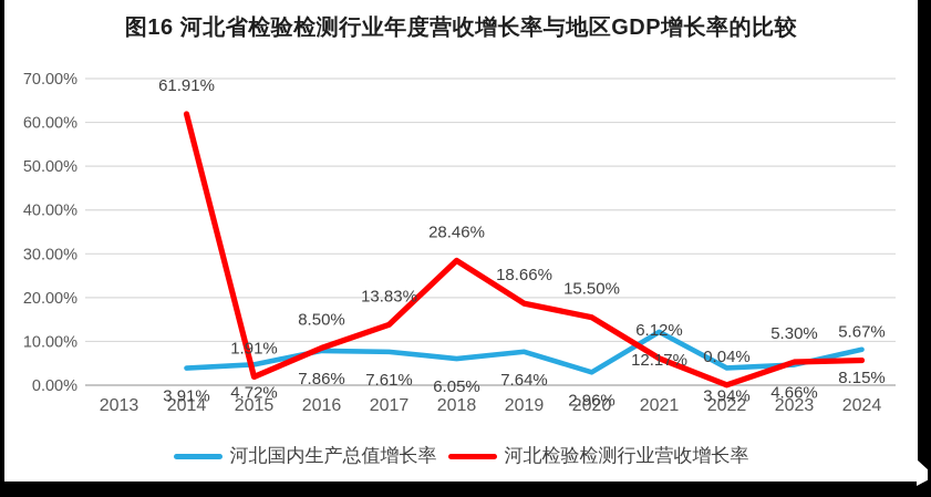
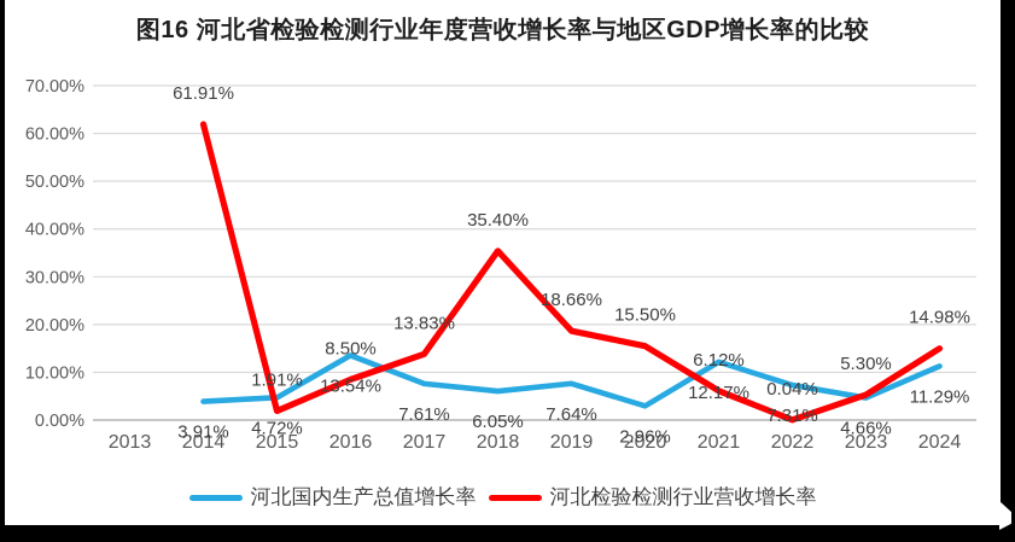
河北国内生产总值增长率/2016: 7.86% -> 13.54%
河北检验检测行业营收增长率/2018: 28.46% -> 35.40%
河北国内生产总值增长率/2022: 3.94% -> 7.31%
河北国内生产总值增长率/2024: 8.15% -> 11.29%
河北检验检测行业营收增长率/2024: 5.67% -> 14.98%
